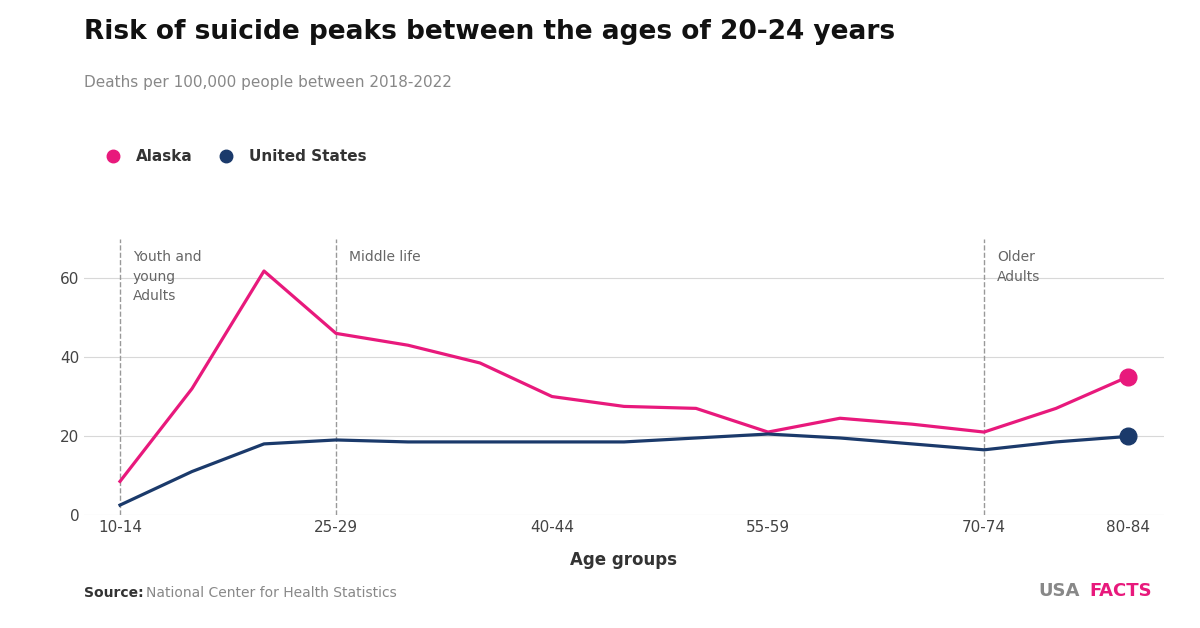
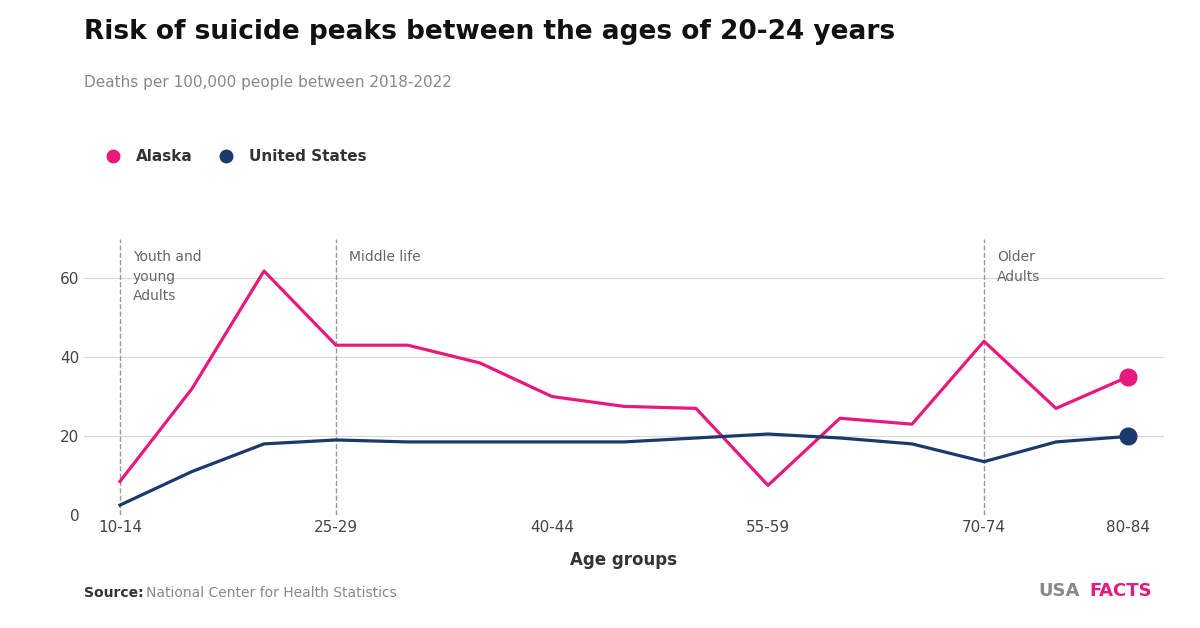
Alaska/25-29: 46.0 -> 43.0
Alaska/55-59: 21.0 -> 7.5
Alaska/70-74: 21.0 -> 44.0
United States/70-74: 16.5 -> 13.5
